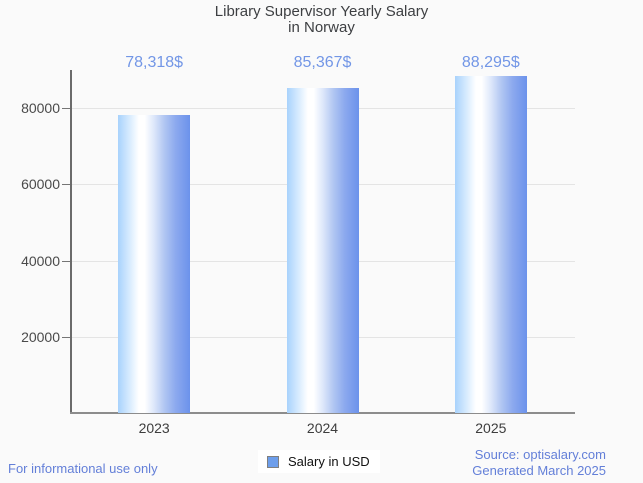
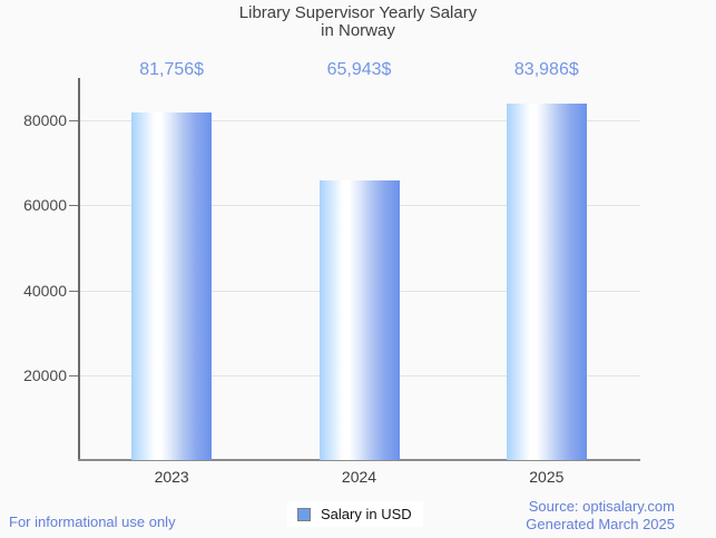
2023: 78,318 -> 81,756
2024: 85,367 -> 65,943
2025: 88,295 -> 83,986
